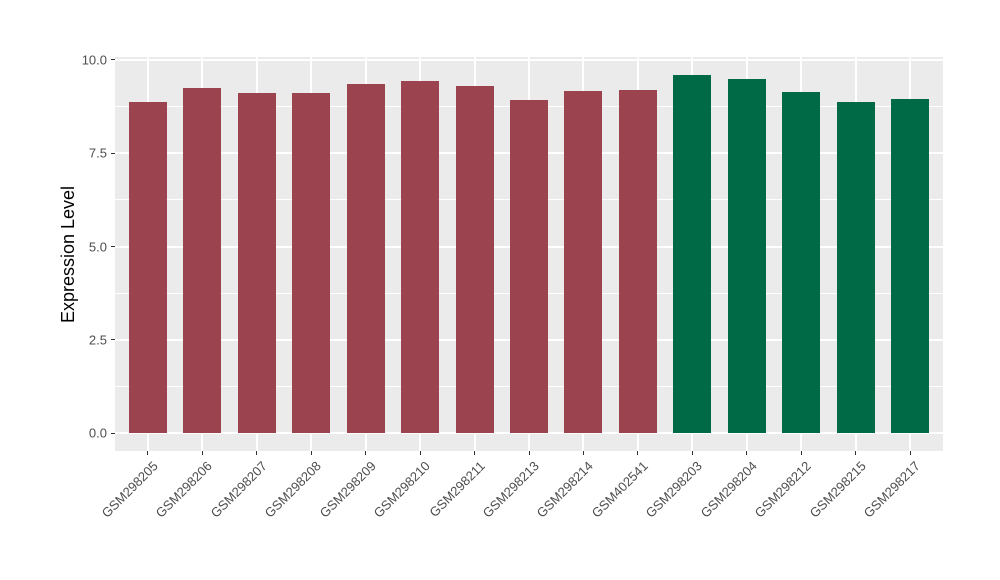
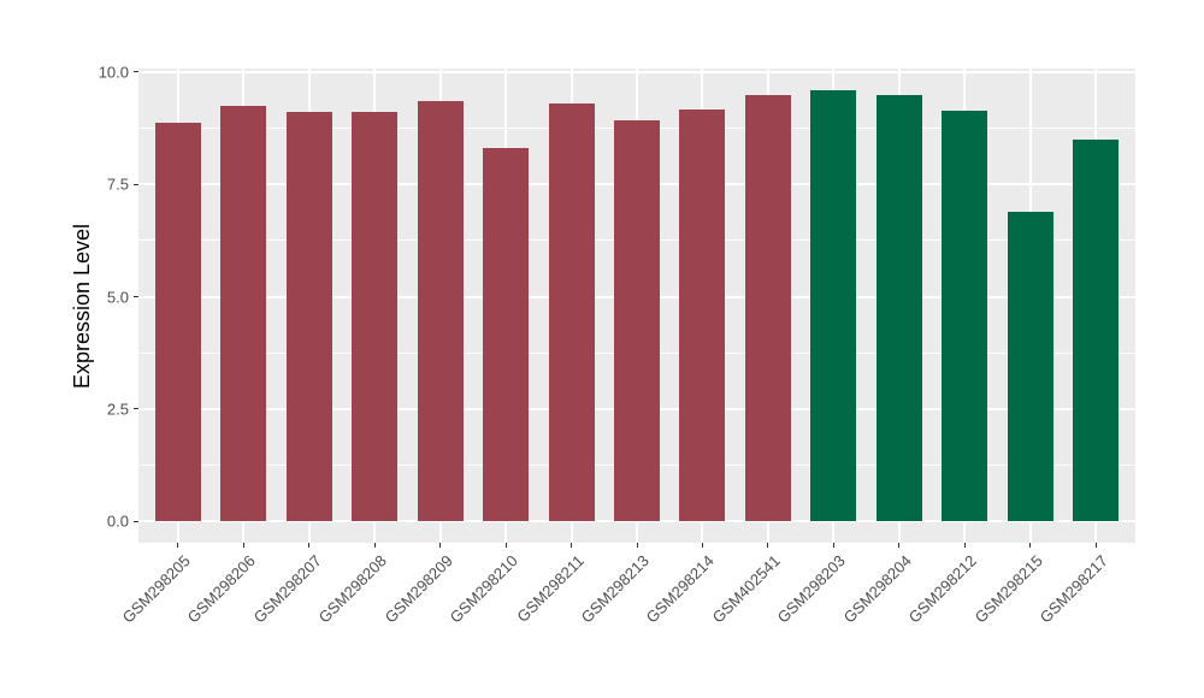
GSM298210: 9.4 -> 8.3
GSM402541: 9.2 -> 9.5
GSM298215: 8.9 -> 6.9
GSM298217: 8.9 -> 8.5
